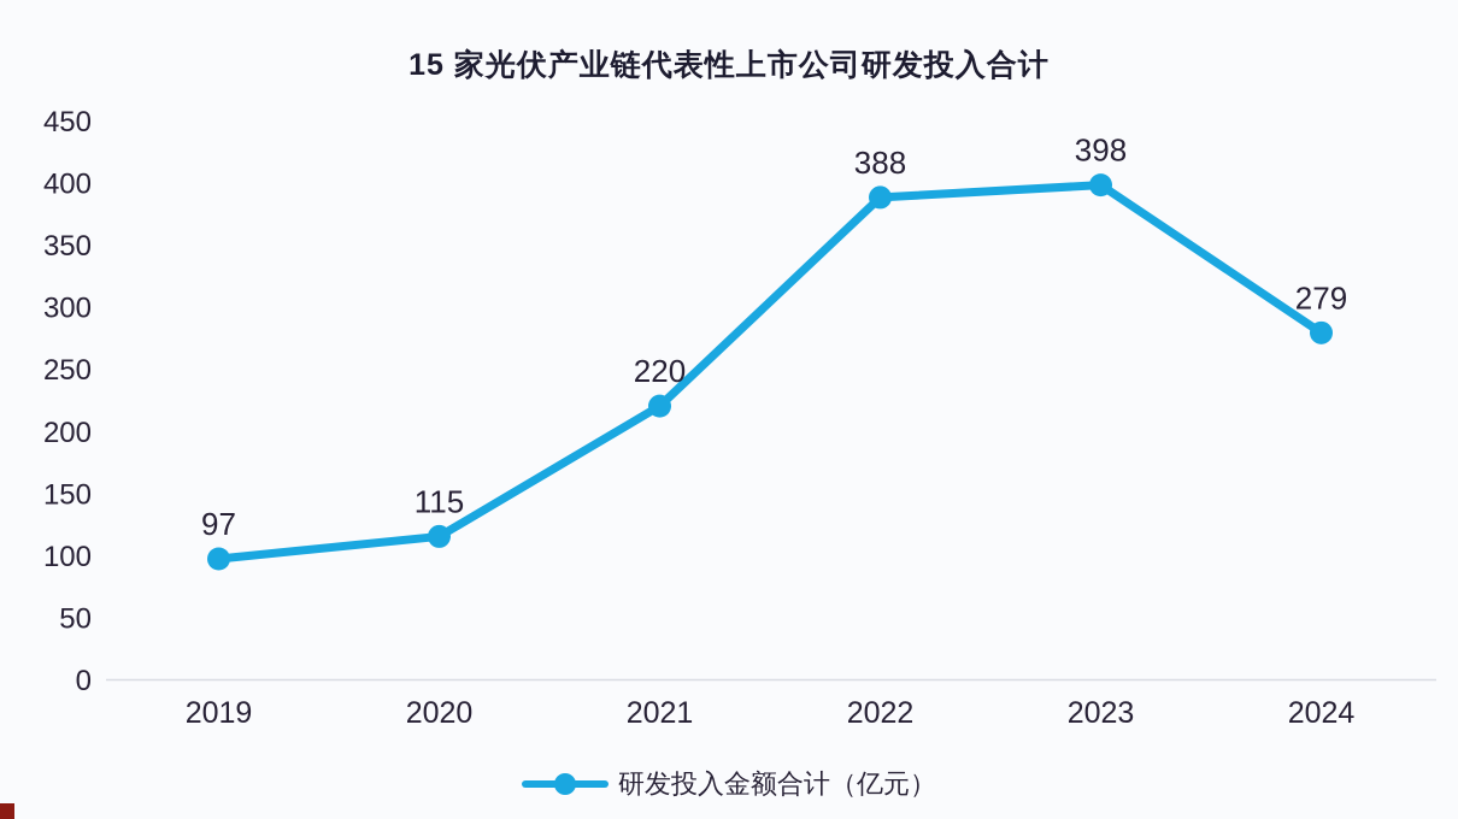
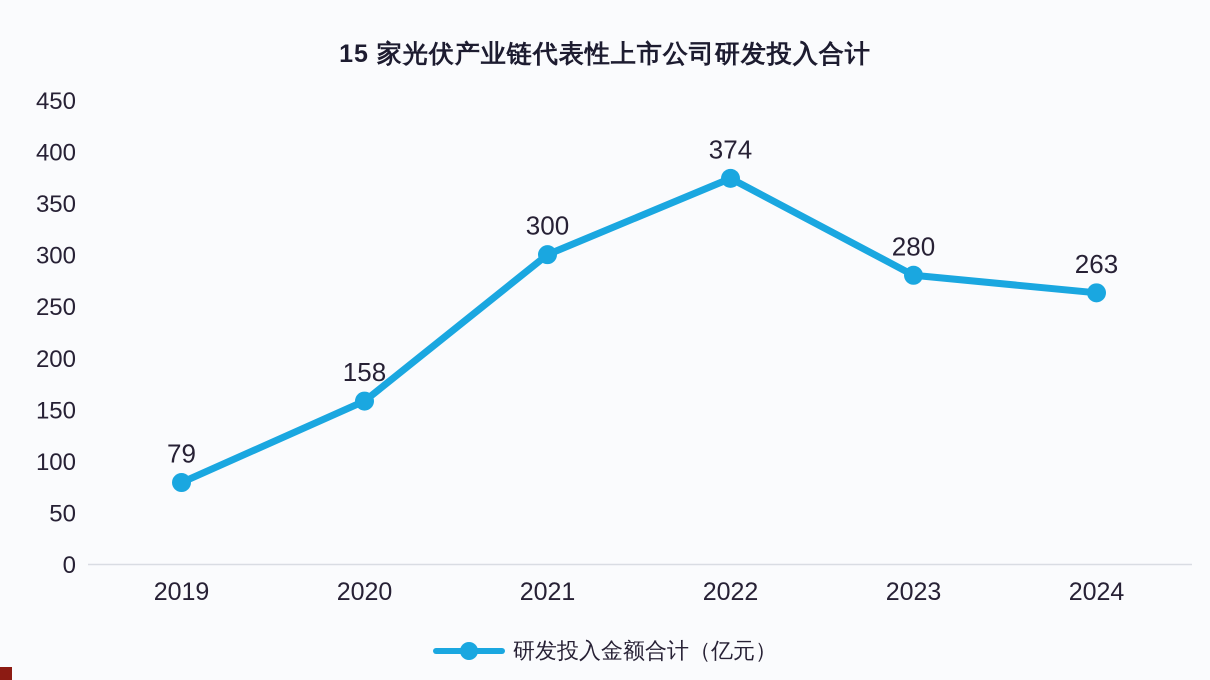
2019: 97 -> 79
2020: 115 -> 158
2021: 220 -> 300
2022: 388 -> 374
2023: 398 -> 280
2024: 279 -> 263
